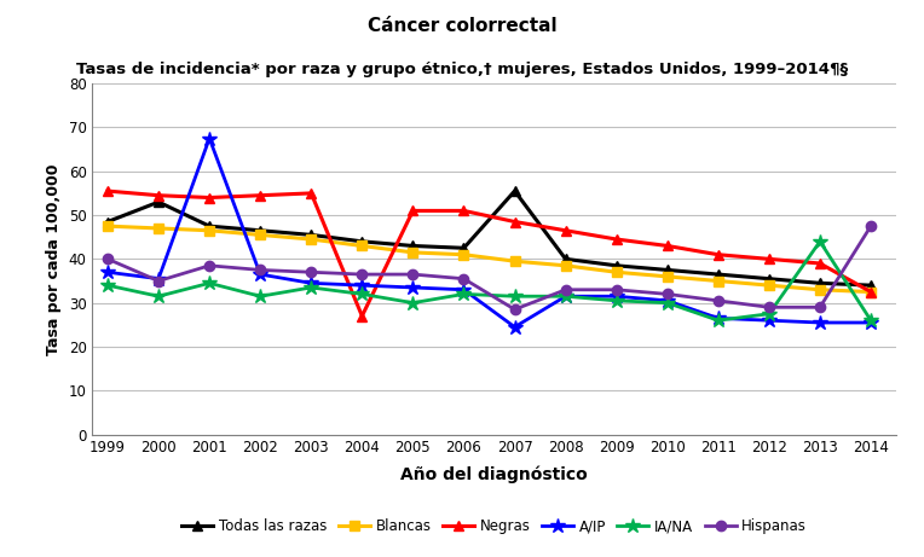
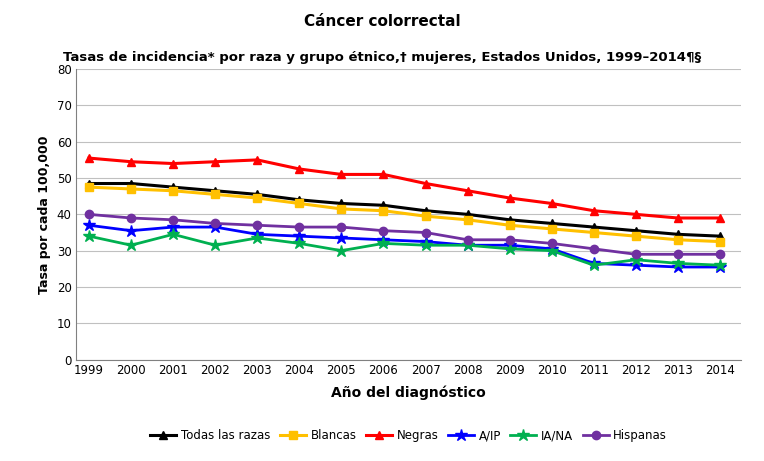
Todas las razas/2000: 53.0 -> 48.5
Hispanas/2000: 35.0 -> 39.0
A/IP/2001: 67.5 -> 36.5
Negras/2004: 27.0 -> 52.5
Todas las razas/2007: 55.5 -> 41.0
A/IP/2007: 24.5 -> 32.5
Hispanas/2007: 28.5 -> 35.0
IA/NA/2013: 44.0 -> 26.5
Negras/2014: 32.5 -> 39.0
Hispanas/2014: 47.5 -> 29.0
